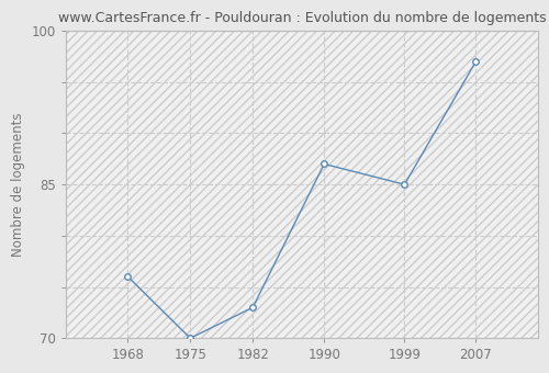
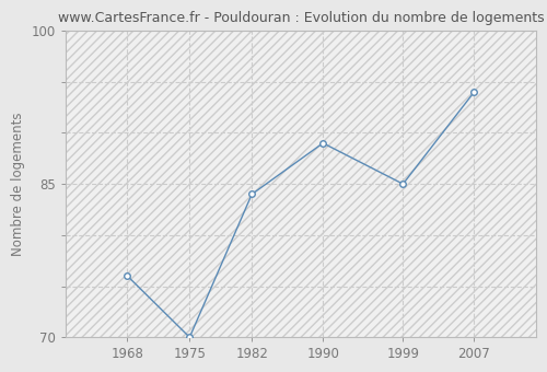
1982: 73 -> 84
1990: 87 -> 89
2007: 97 -> 94
